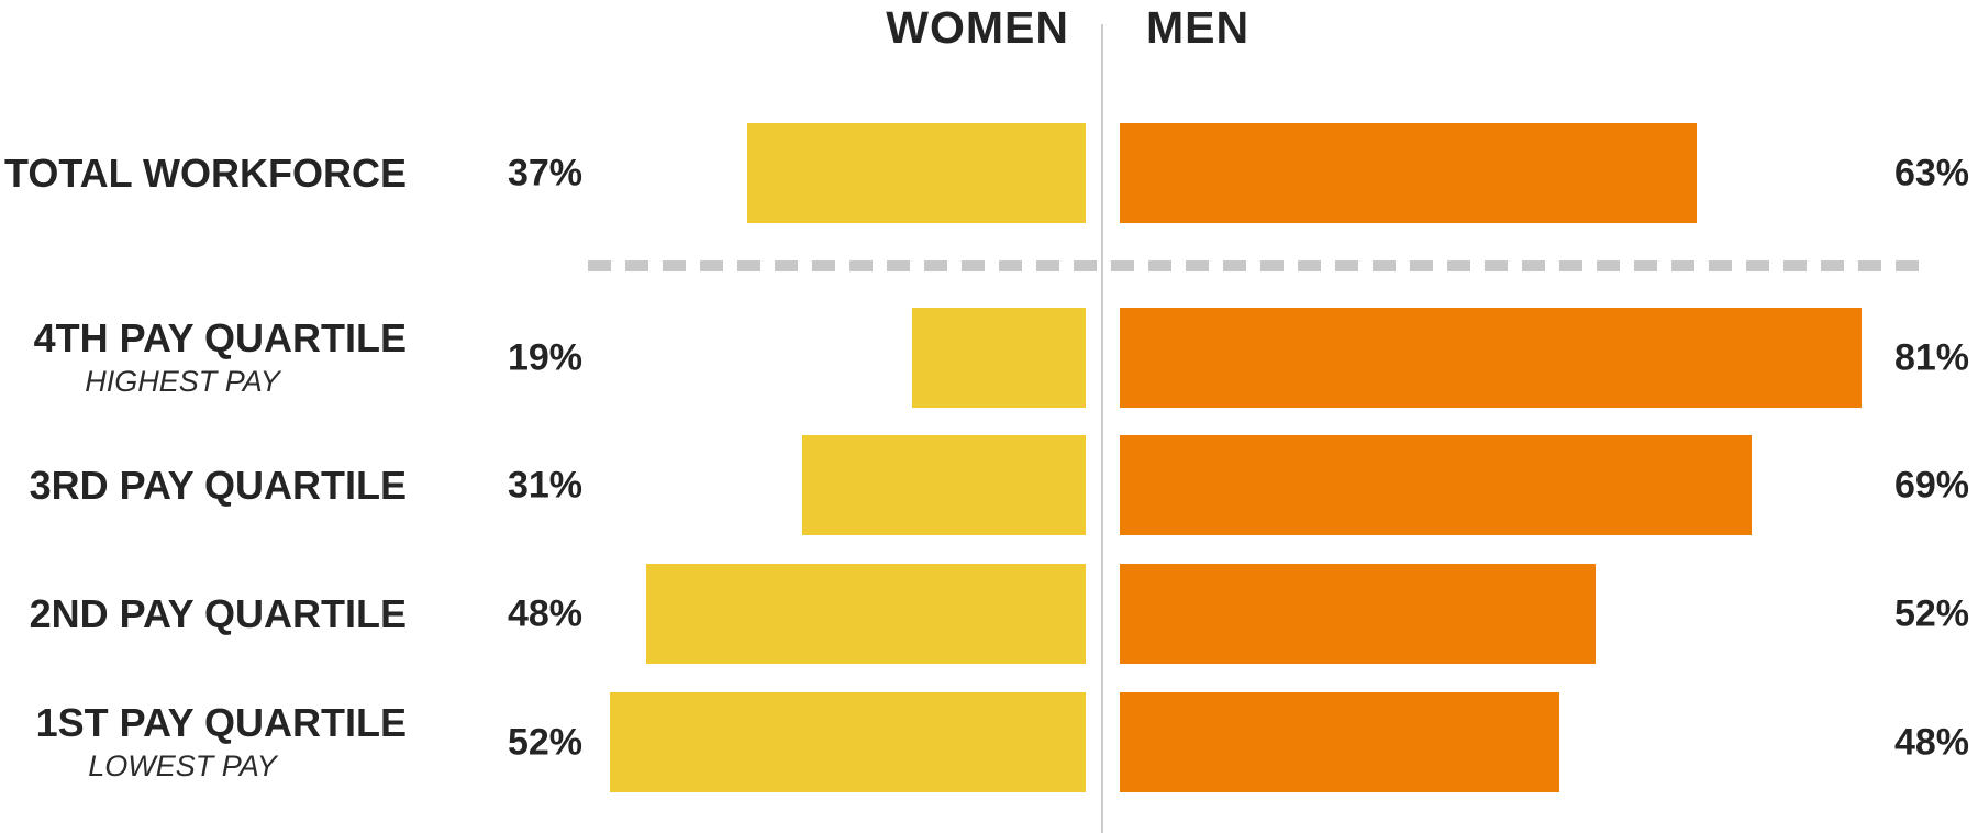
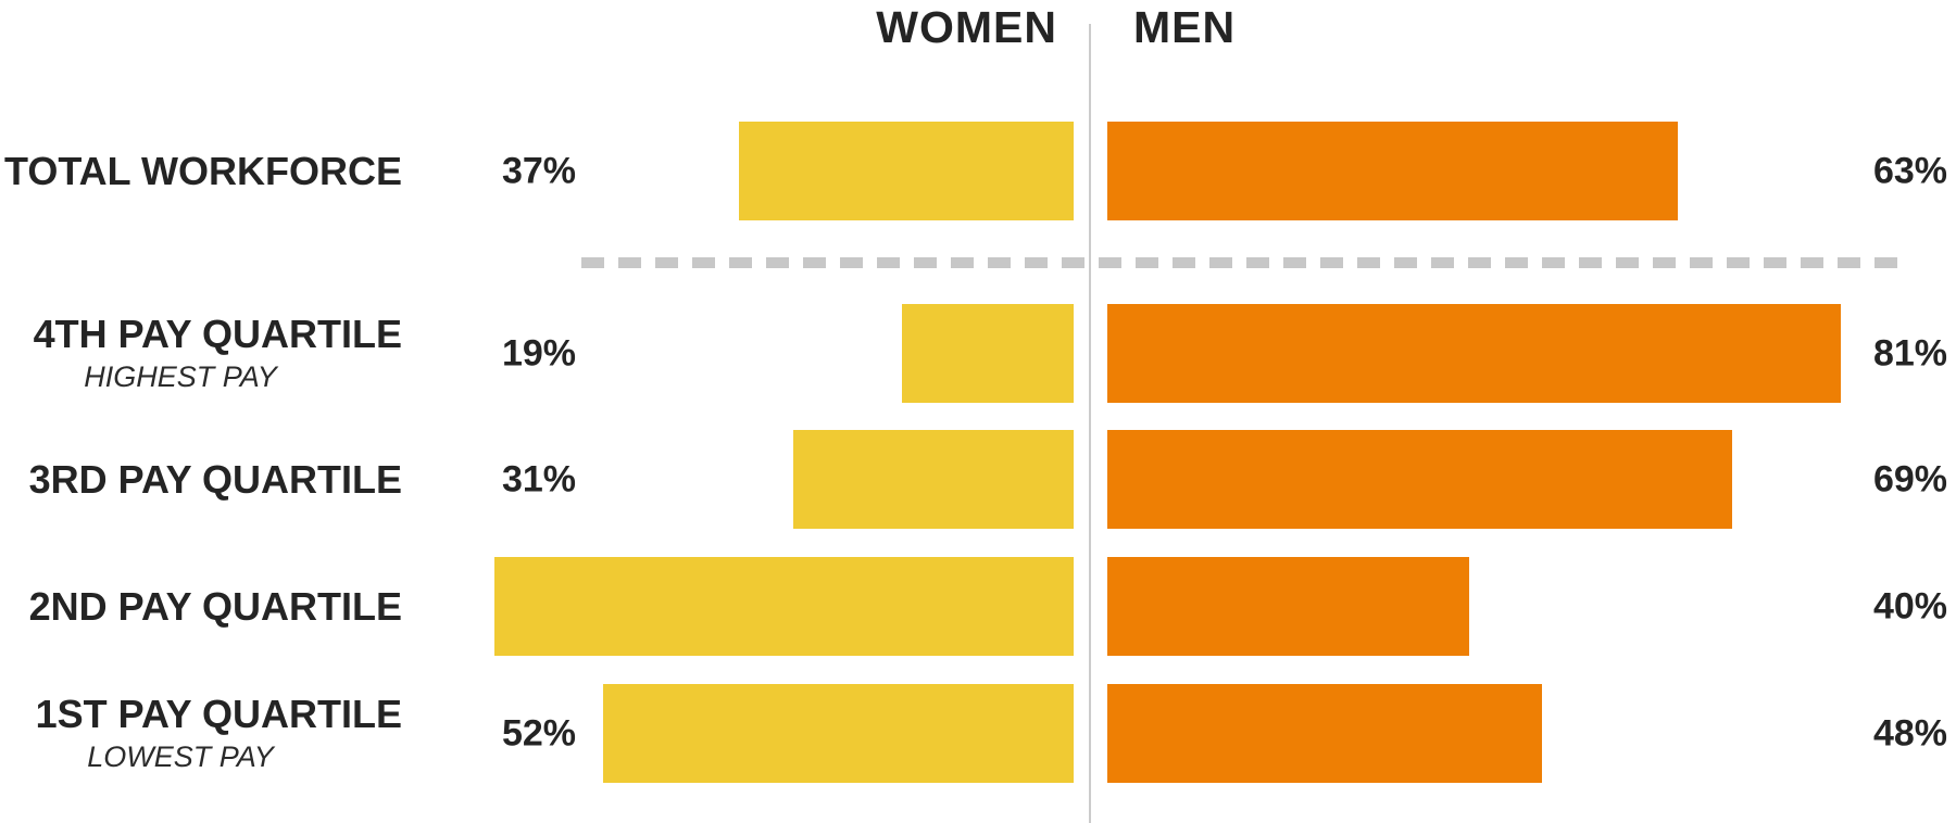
WOMEN/2ND PAY QUARTILE: 48% -> 64%
MEN/2ND PAY QUARTILE: 52% -> 40%
